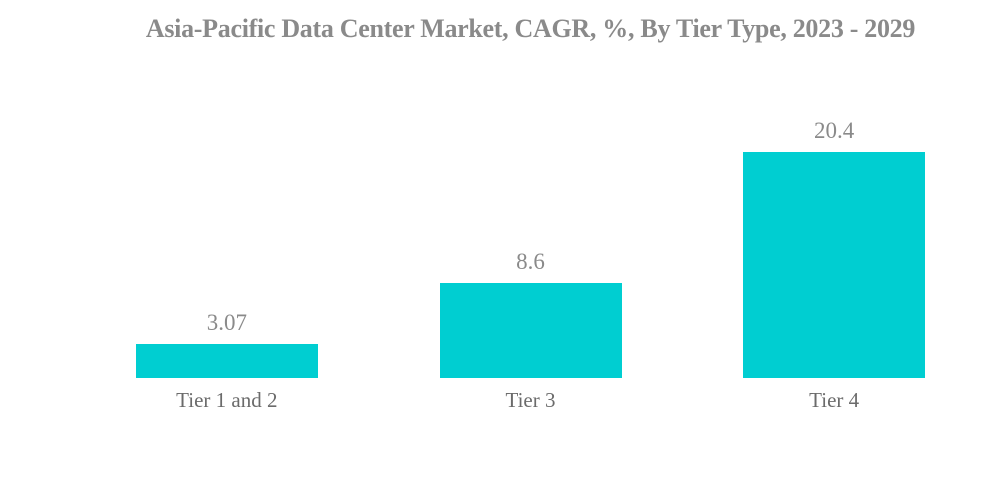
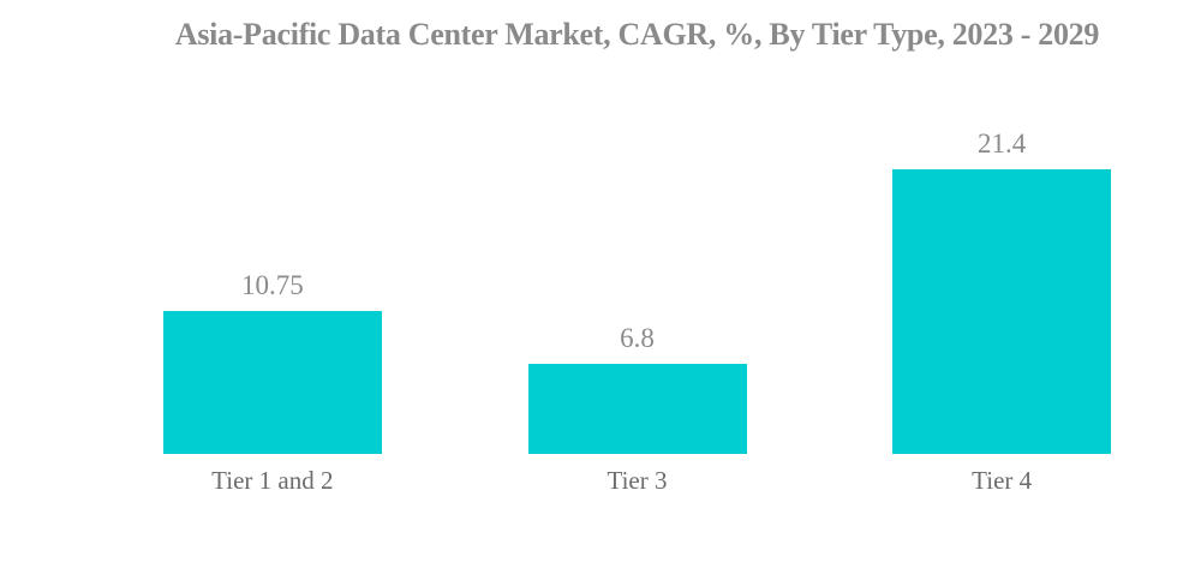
Tier 1 and 2: 3.07 -> 10.75
Tier 3: 8.6 -> 6.8
Tier 4: 20.4 -> 21.4
